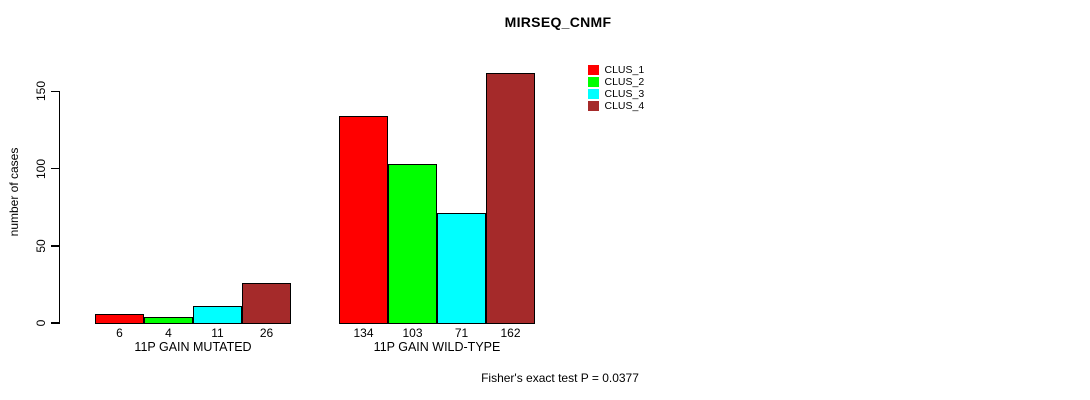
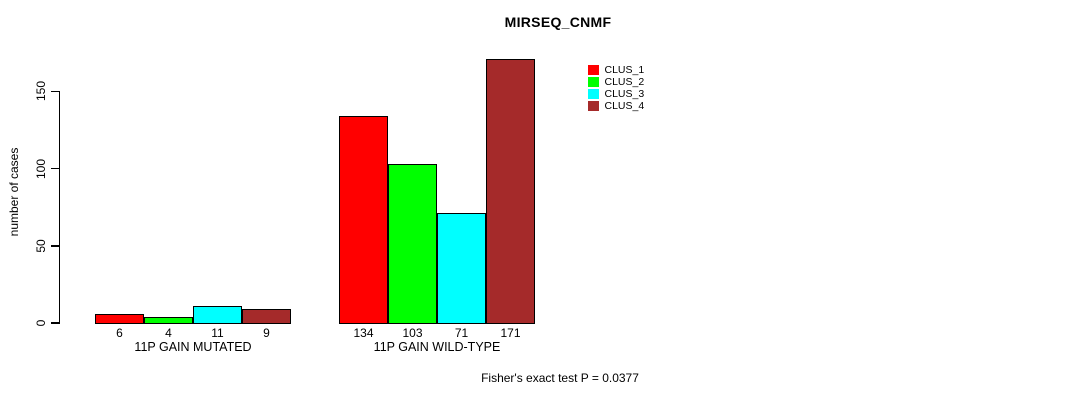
CLUS_4/11P GAIN MUTATED: 26 -> 9
CLUS_4/11P GAIN WILD-TYPE: 162 -> 171
